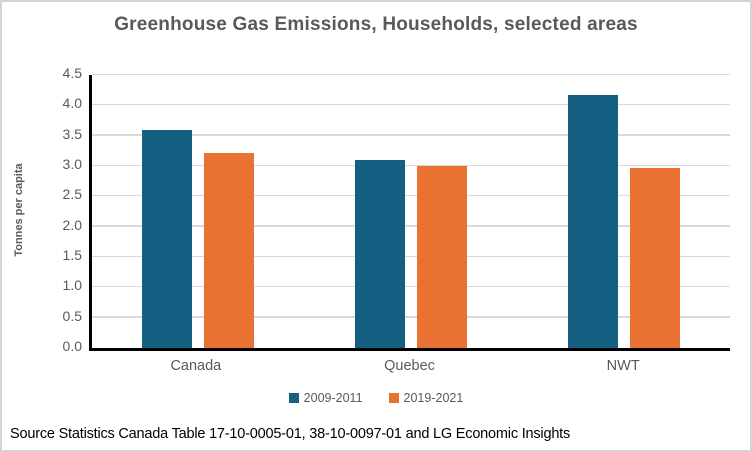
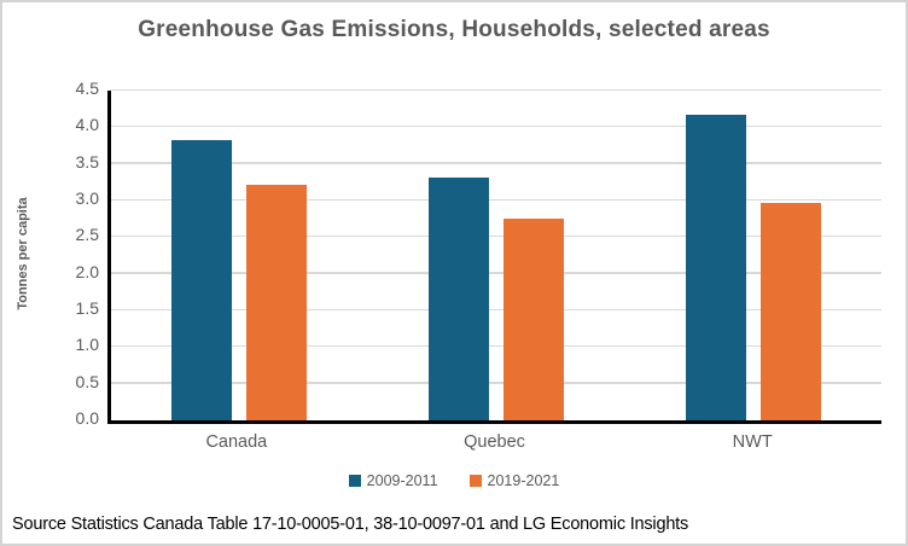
2009-2011/Canada: 3.6 -> 3.8
2009-2011/Quebec: 3.1 -> 3.3
2019-2021/Quebec: 3.0 -> 2.8
